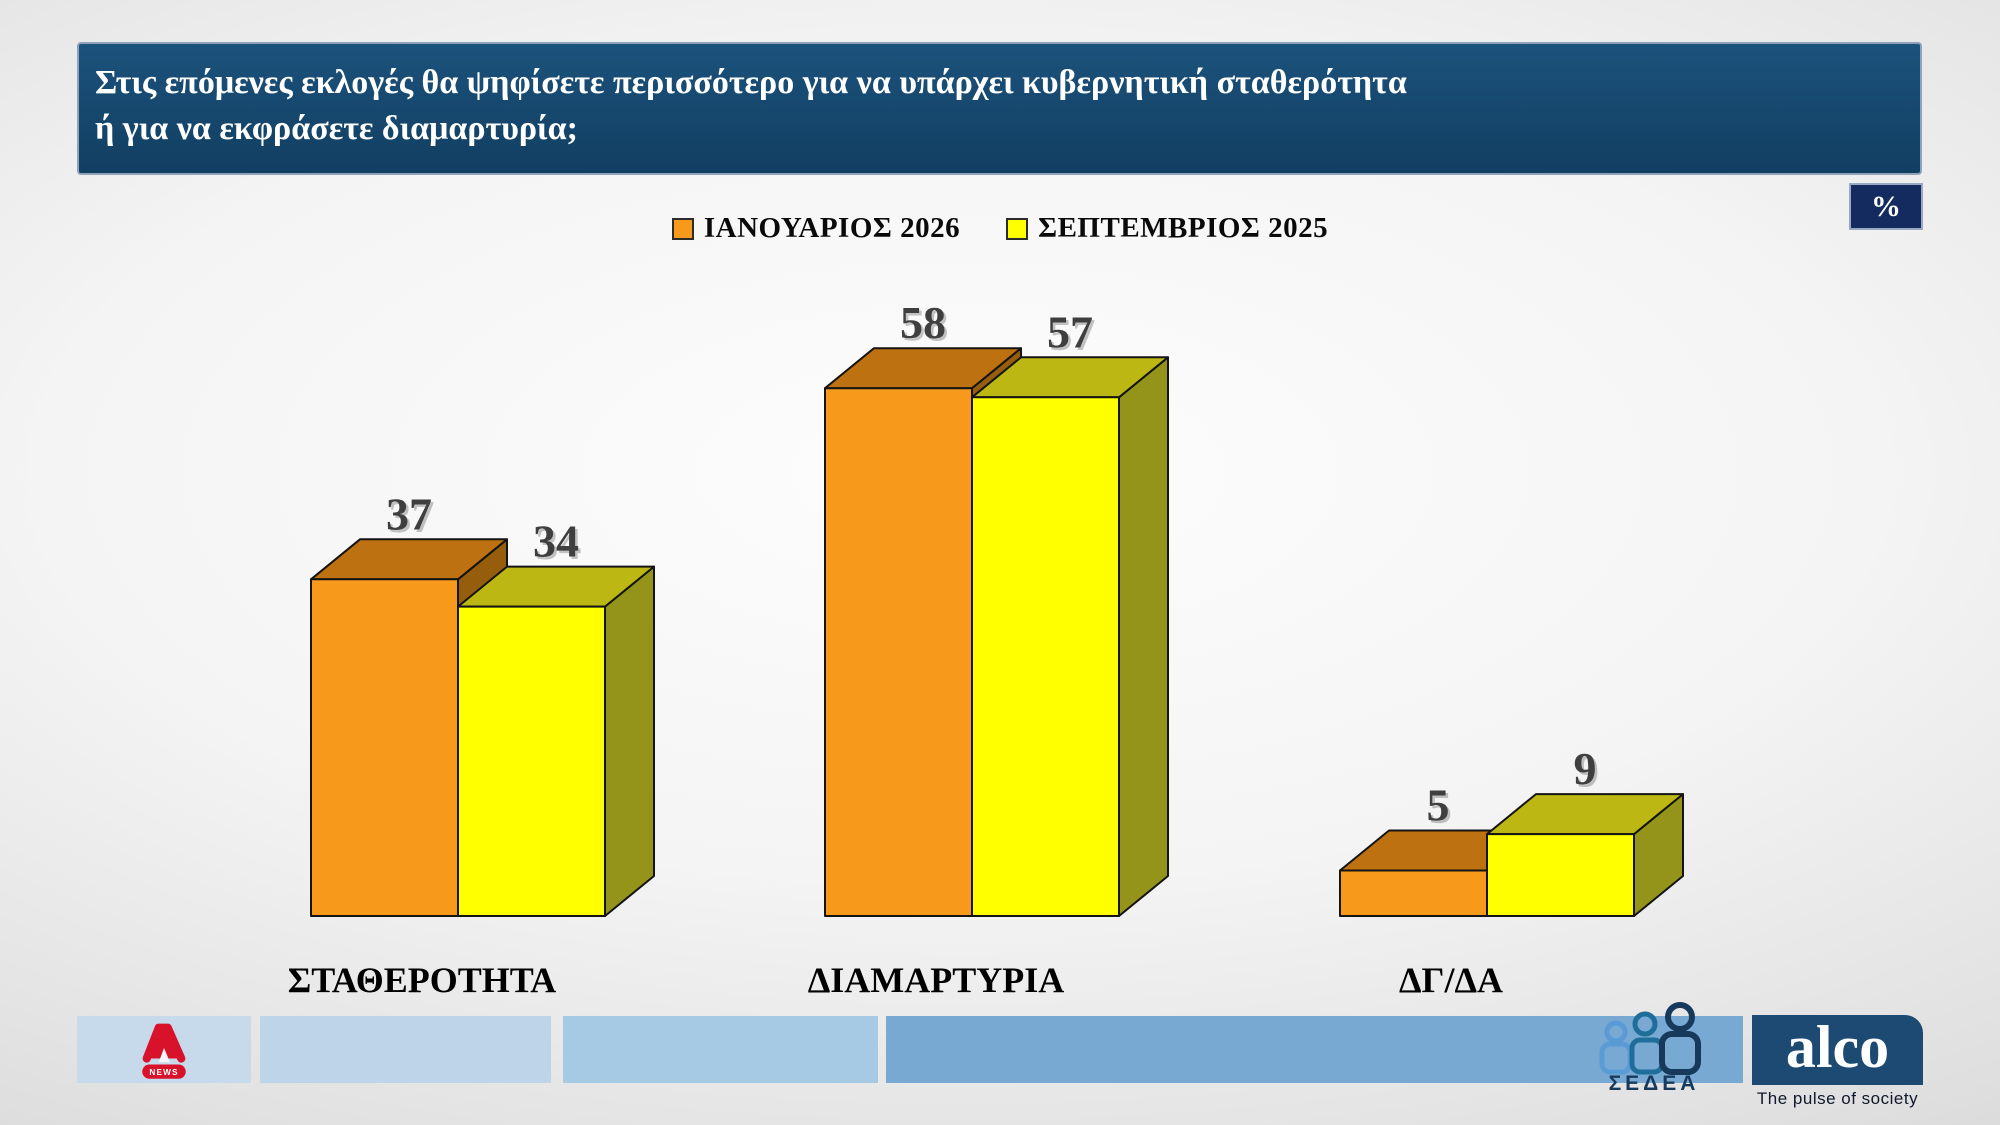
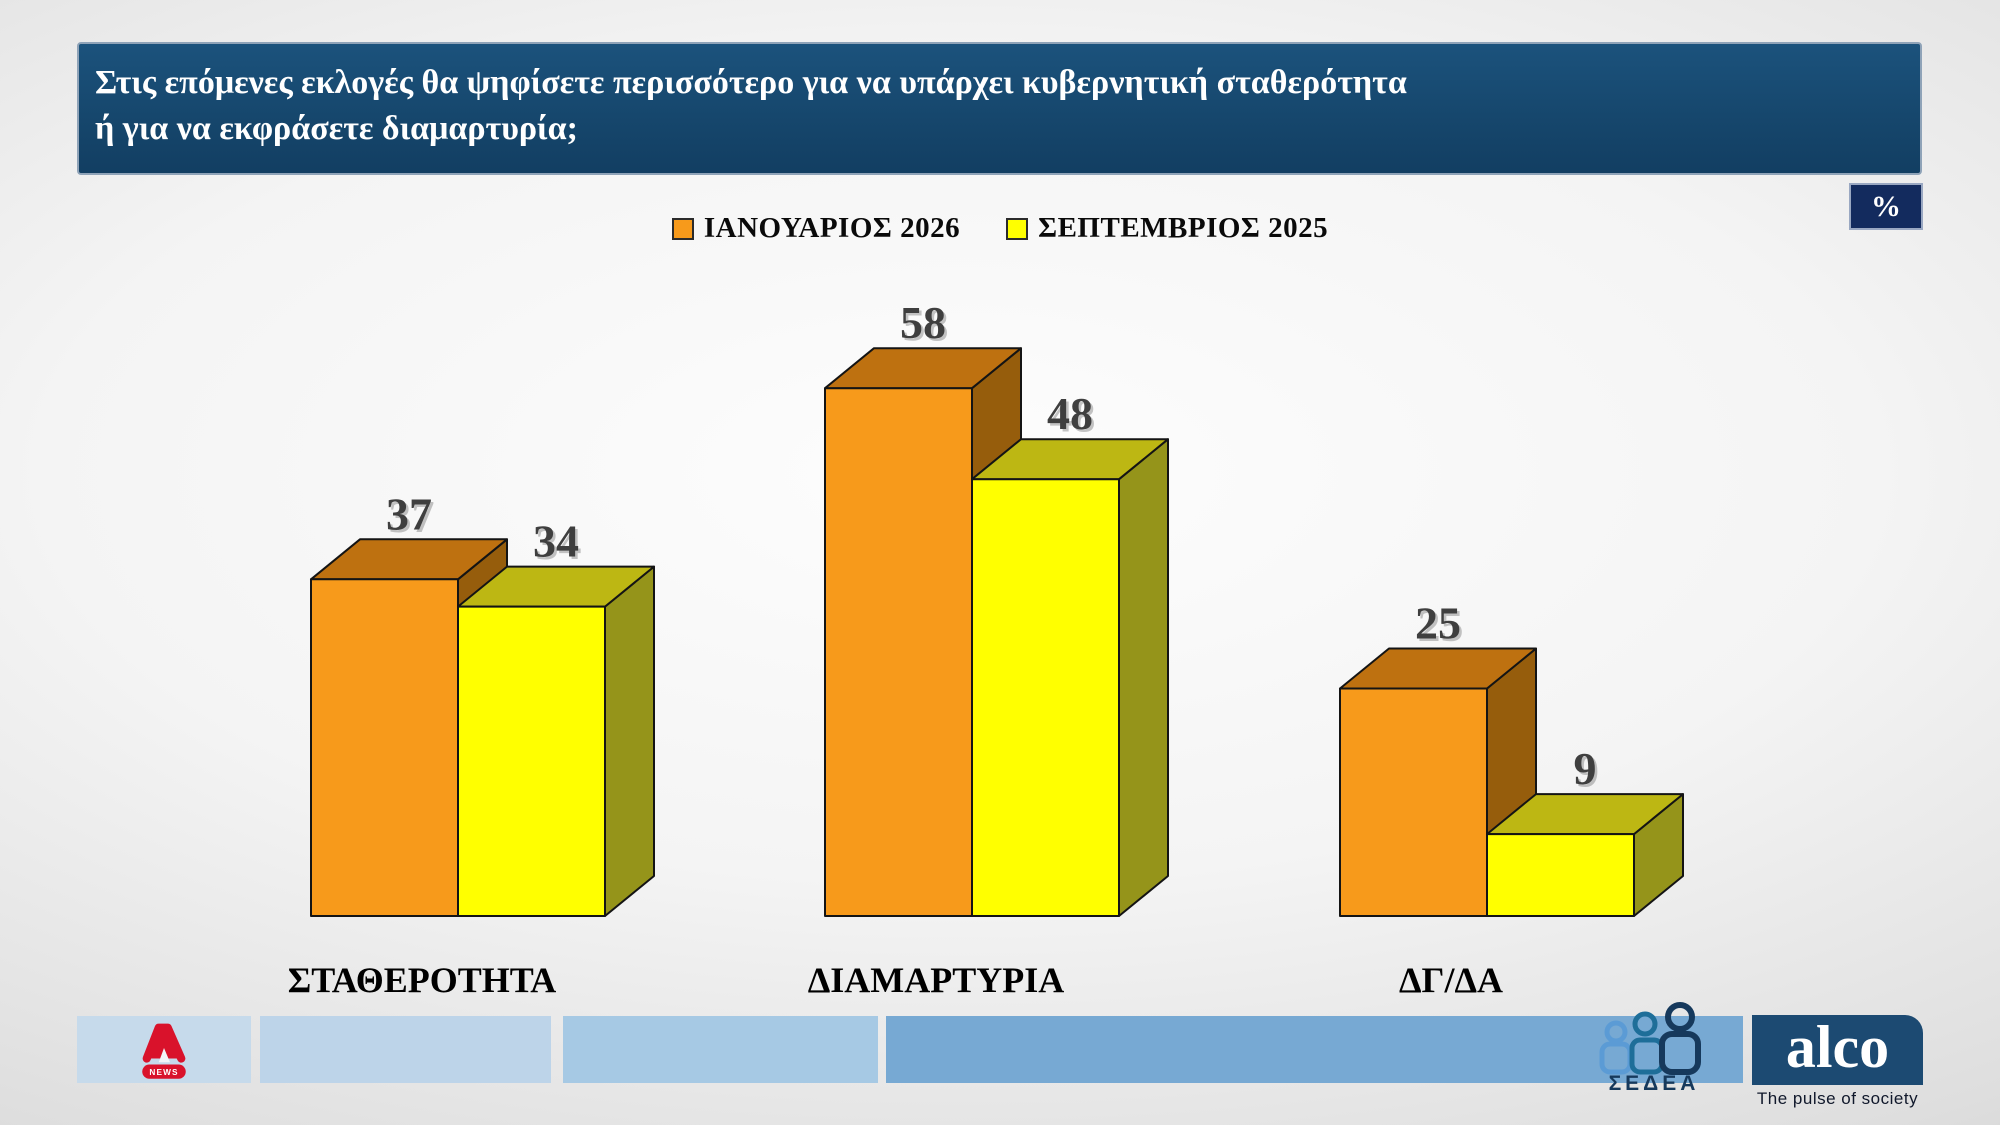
ΣΕΠΤΕΜΒΡΙΟΣ 2025/ΔΙΑΜΑΡΤΥΡΙΑ: 57 -> 48
ΙΑΝΟΥΑΡΙΟΣ 2026/ΔΓ/ΔΑ: 5 -> 25
